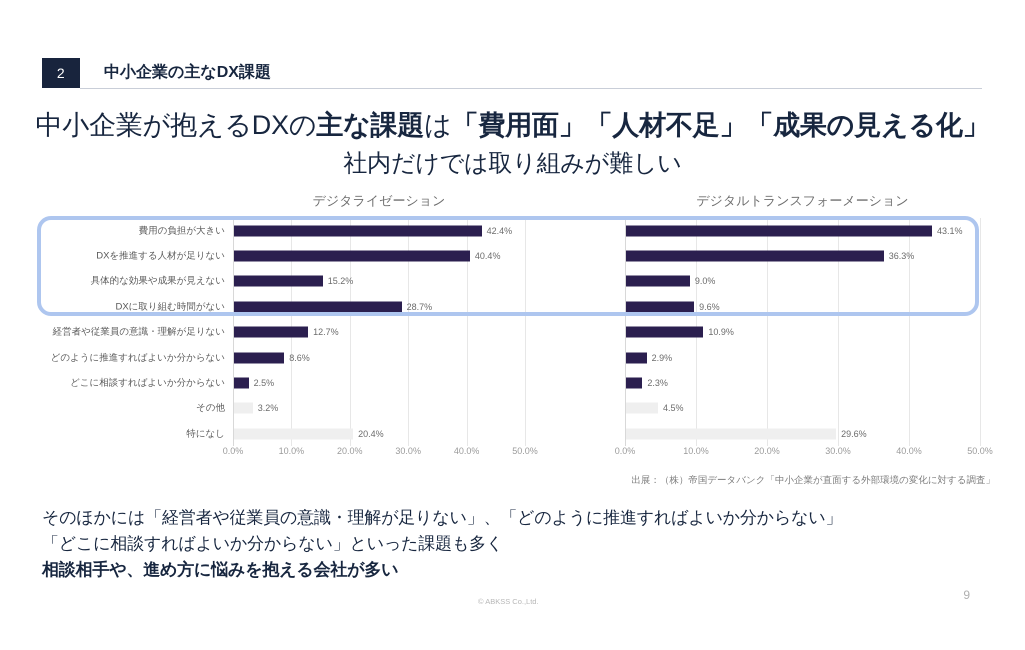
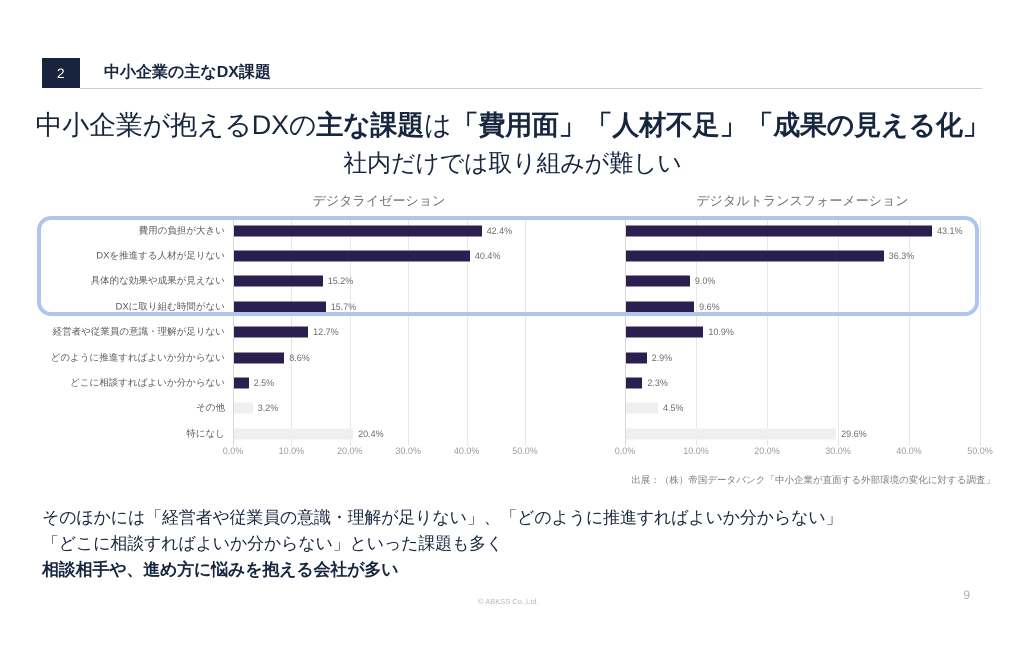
デジタライゼーション/DXに取り組む時間がない: 28.7% -> 15.7%
